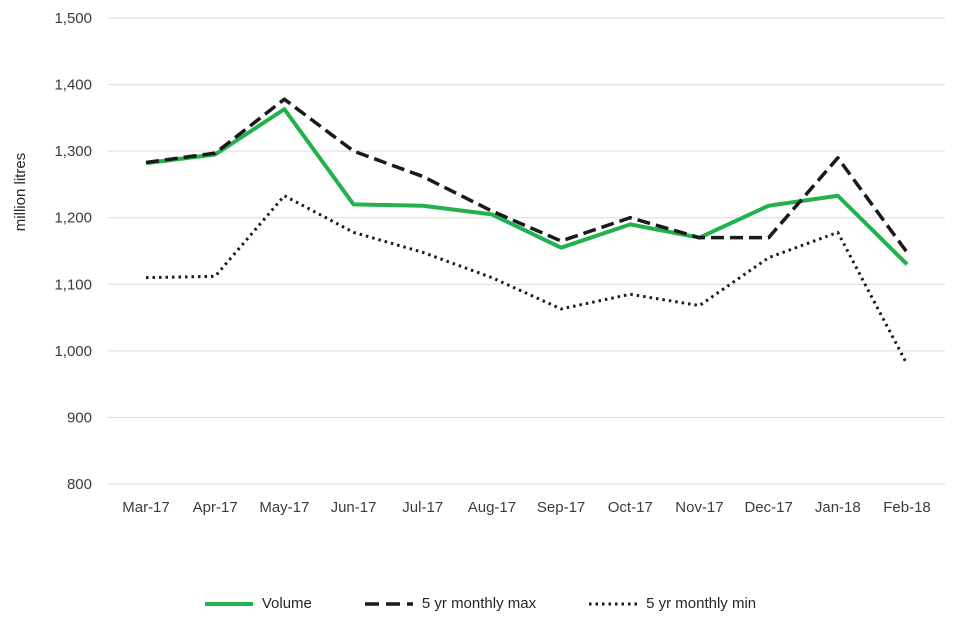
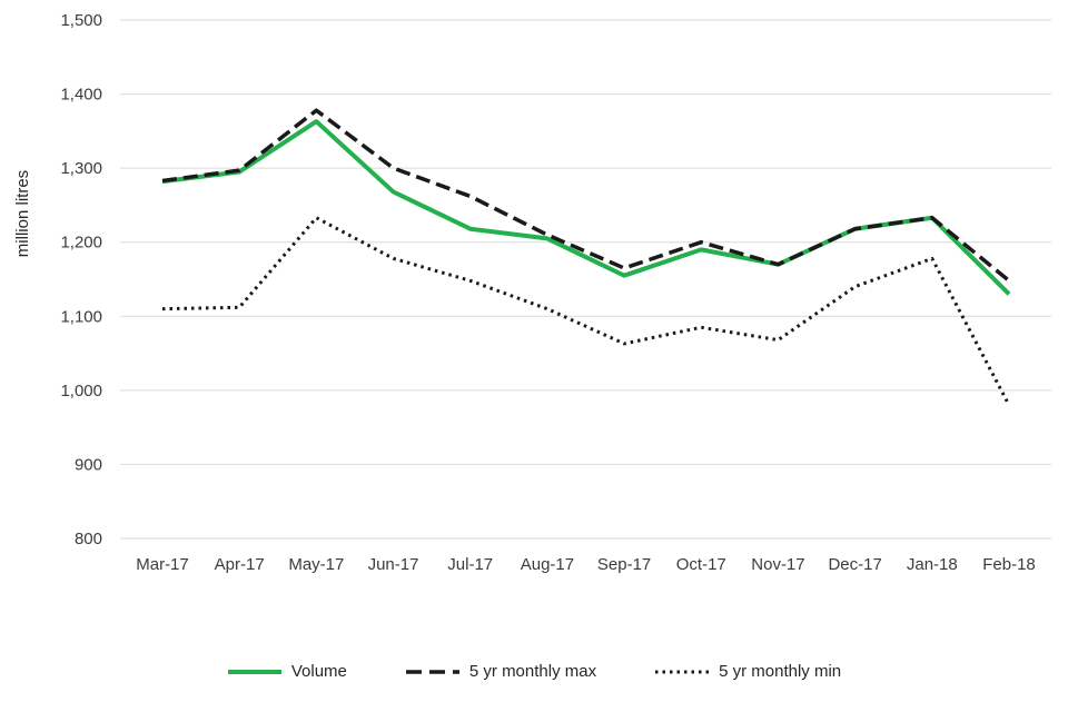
Volume/Jun-17: 1220 -> 1270
5 yr monthly max/Dec-17: 1170 -> 1220
5 yr monthly max/Jan-18: 1290 -> 1230
